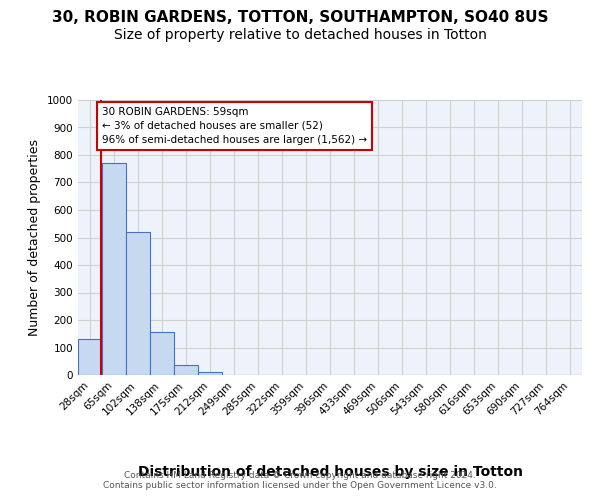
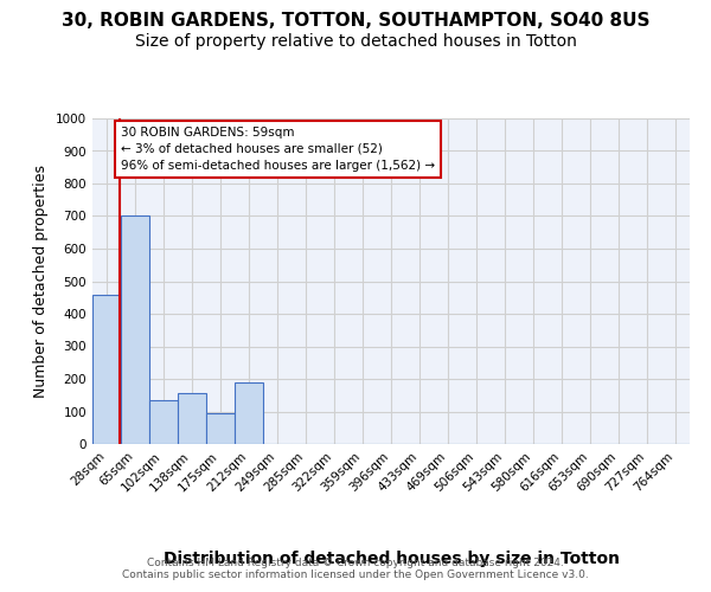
28sqm: 130 -> 460
65sqm: 770 -> 700
102sqm: 520 -> 135
175sqm: 35 -> 95
212sqm: 10 -> 190
